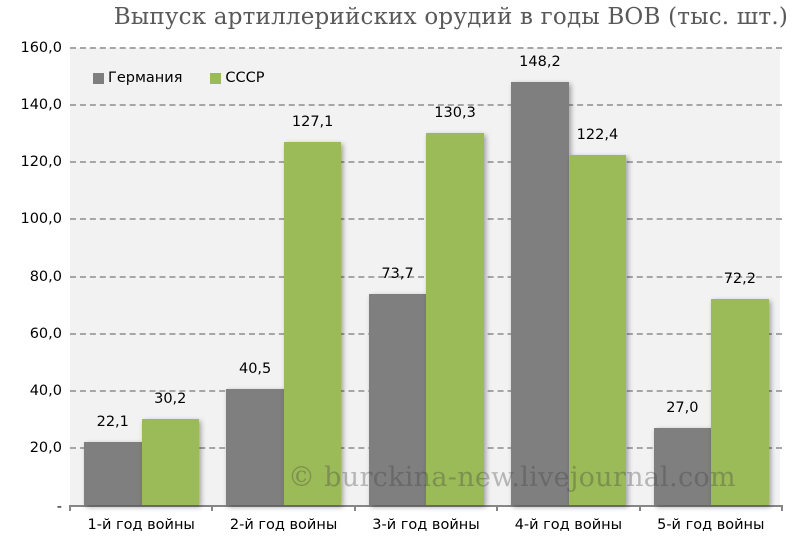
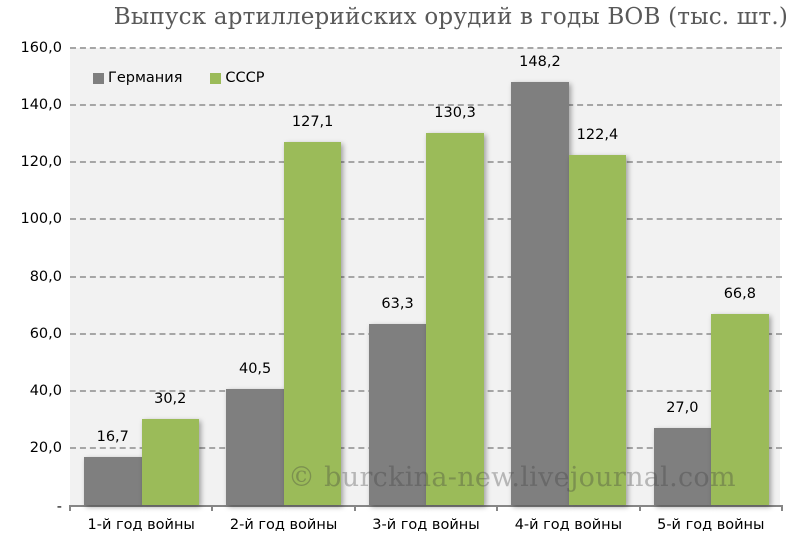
Германия/1-й год войны: 22,1 -> 16,7
Германия/3-й год войны: 73,7 -> 63,3
СССР/5-й год войны: 72,2 -> 66,8
